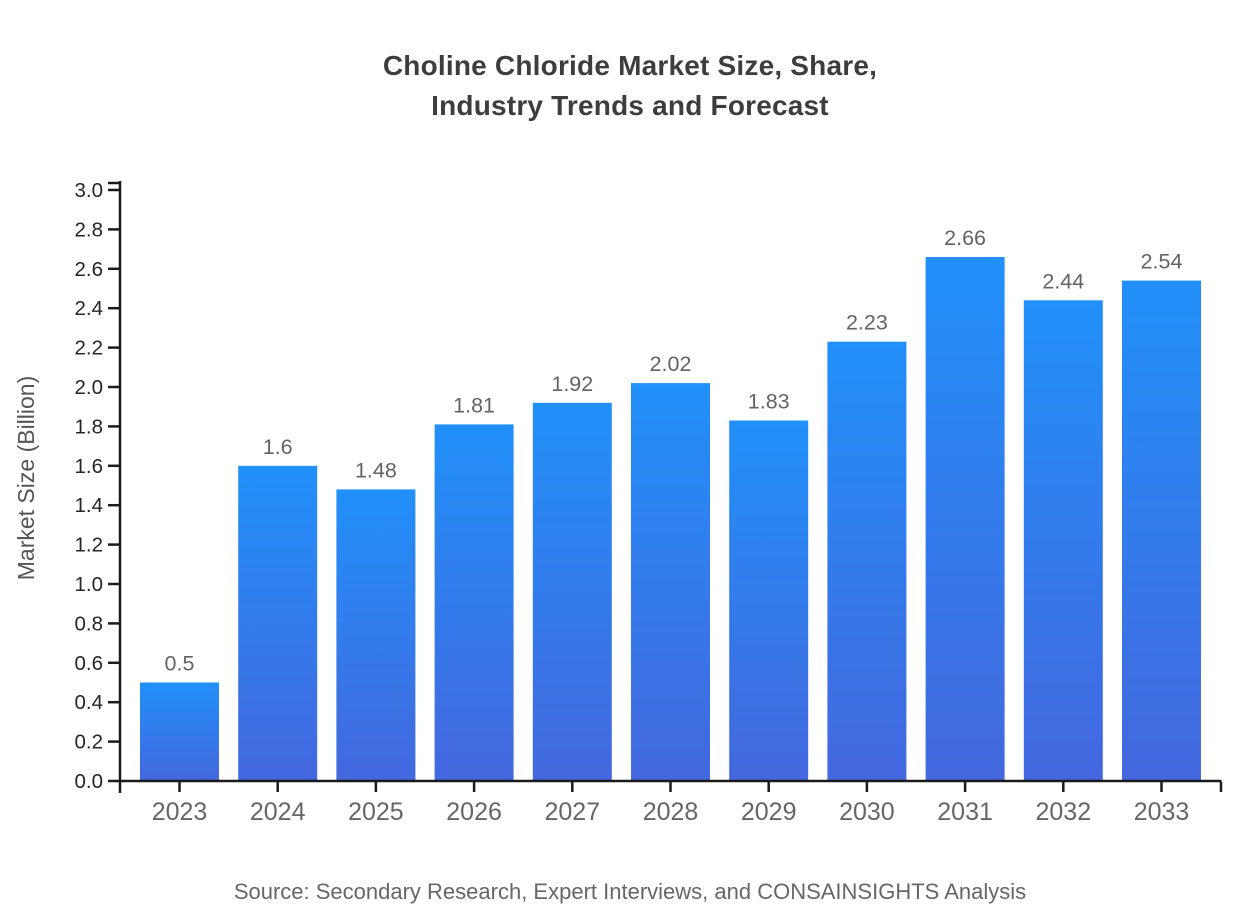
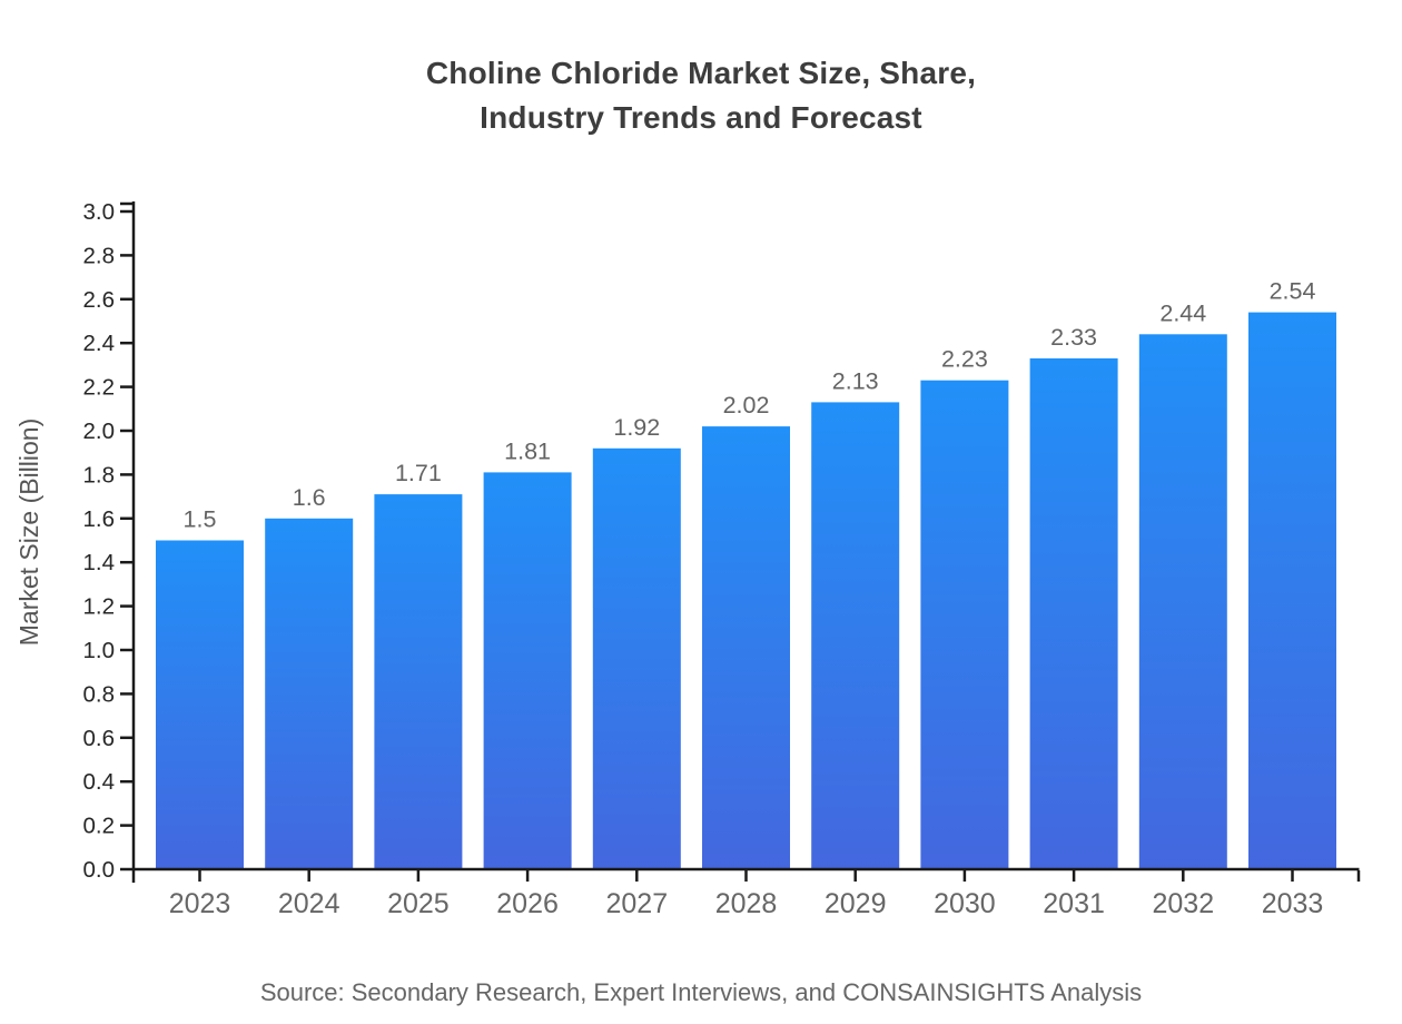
2023: 0.5 -> 1.5
2025: 1.48 -> 1.71
2029: 1.83 -> 2.13
2031: 2.66 -> 2.33
